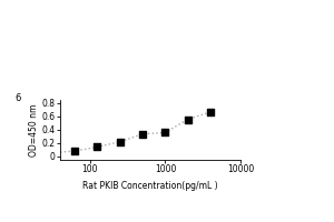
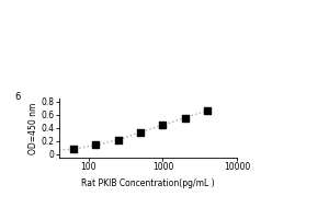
1000: 0.36 -> 0.45
